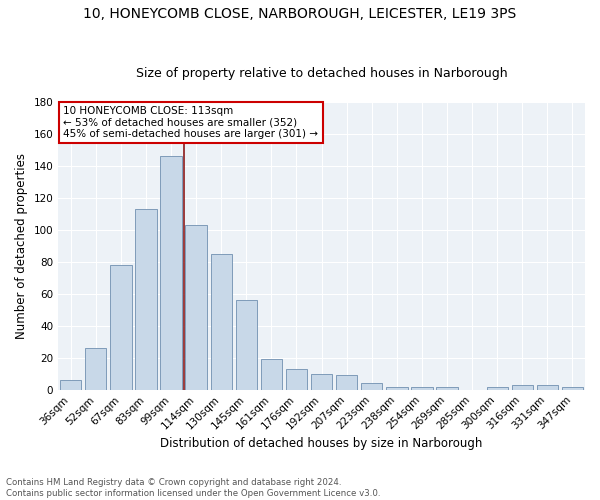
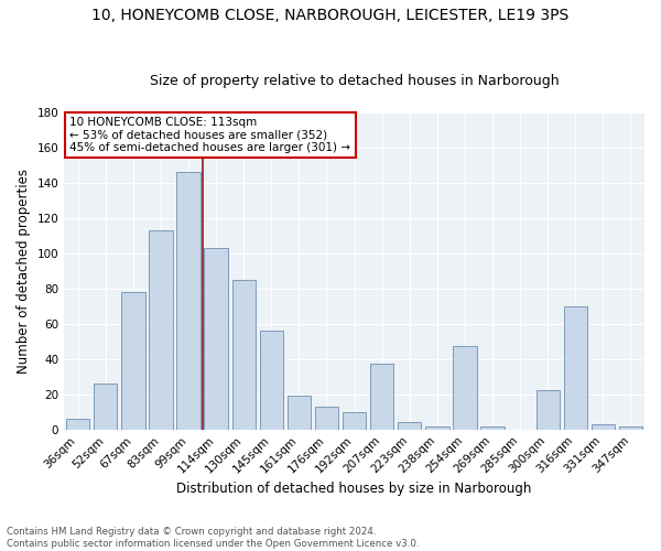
207sqm: 9 -> 37
254sqm: 2 -> 47
300sqm: 2 -> 22
316sqm: 3 -> 70
